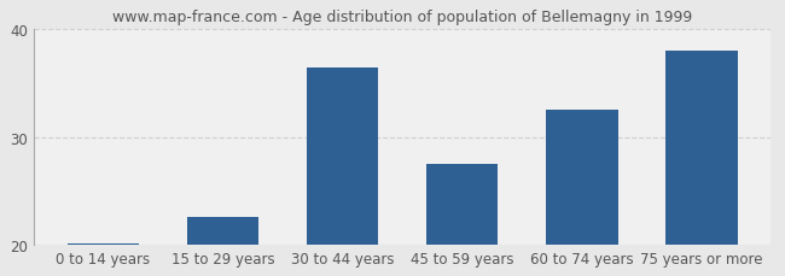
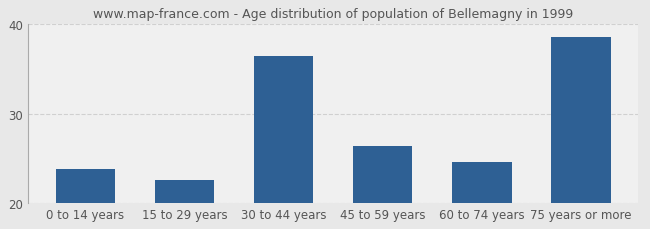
0 to 14 years: 20.1 -> 23.8
45 to 59 years: 27.5 -> 26.4
60 to 74 years: 32.5 -> 24.6
75 years or more: 38.0 -> 38.6
